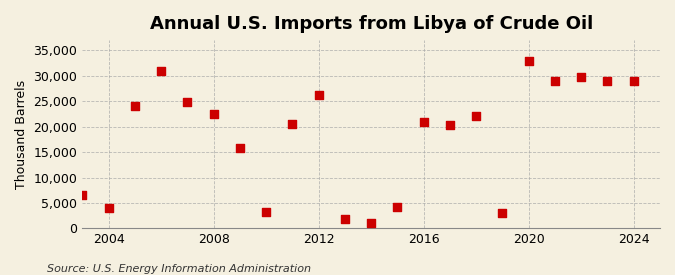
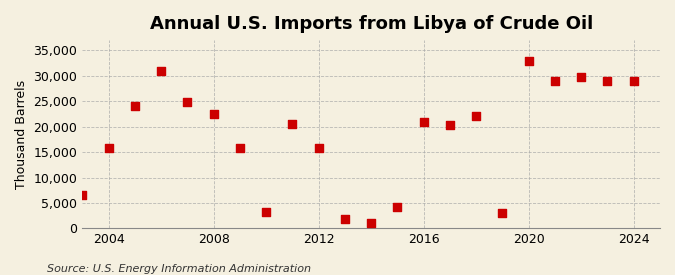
2004: 4,000 -> 15,800
2012: 26,200 -> 15,800
